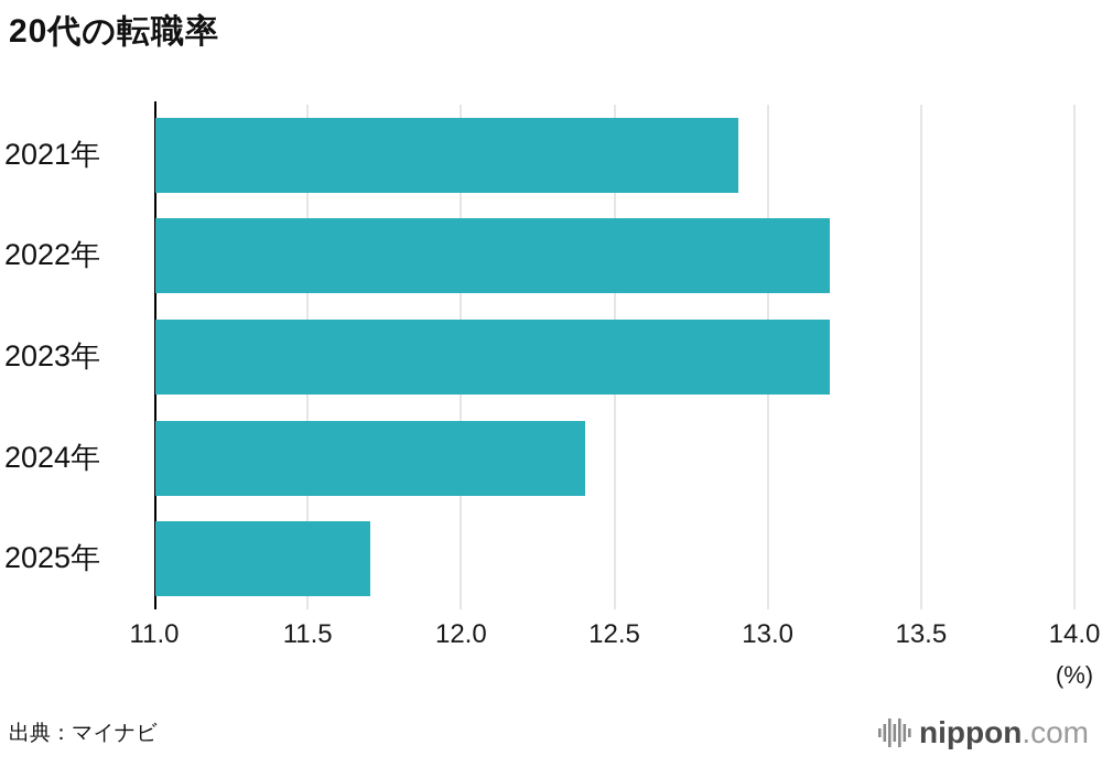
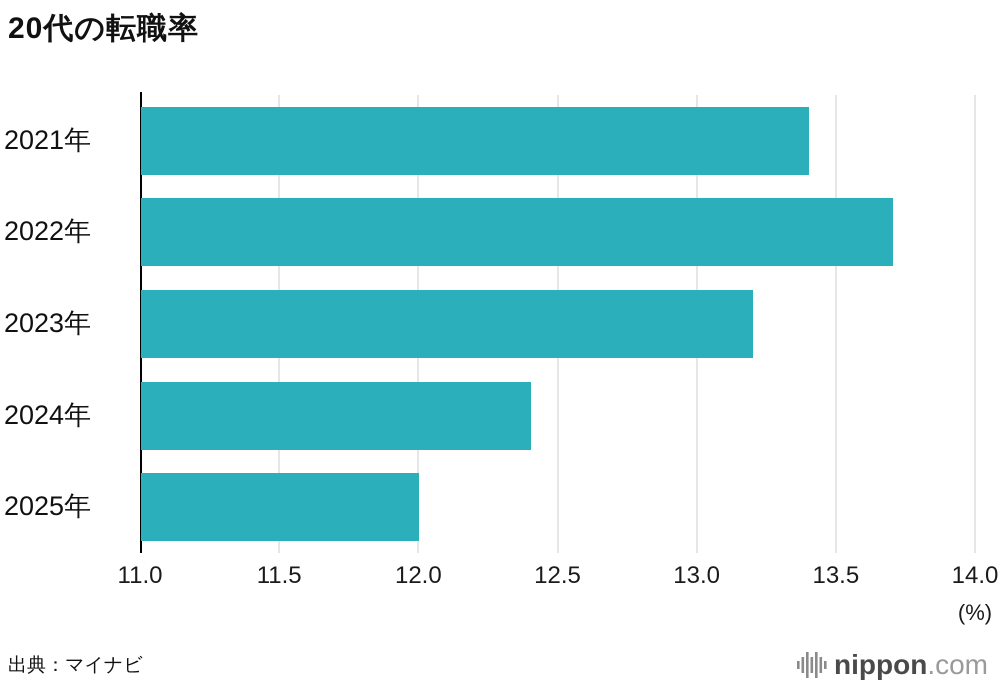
2021年: 12.9 -> 13.4
2022年: 13.2 -> 13.7
2025年: 11.7 -> 12.0
